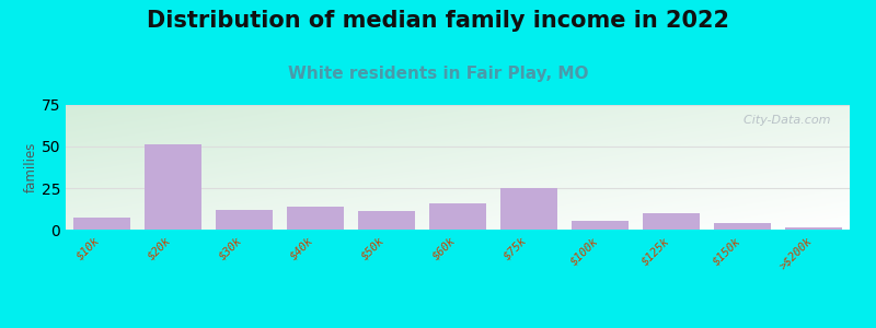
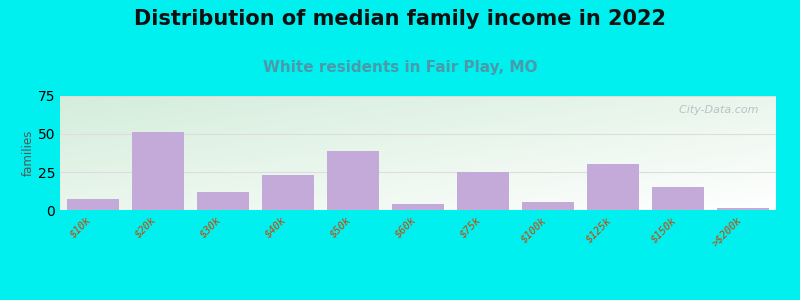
$40k: 14 -> 23
$50k: 11 -> 39
$60k: 16 -> 4
$125k: 10 -> 30
$150k: 4 -> 15
